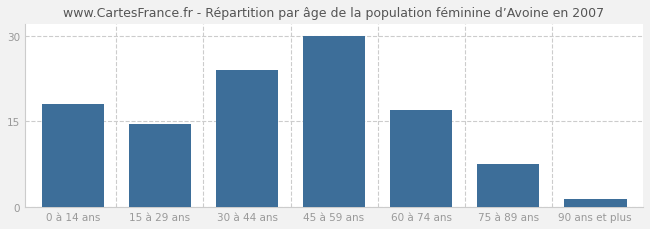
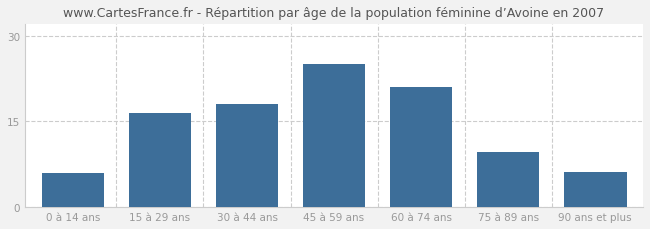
0 à 14 ans: 18.0 -> 6.0
15 à 29 ans: 14.5 -> 16.4
30 à 44 ans: 24.0 -> 18.0
45 à 59 ans: 30.0 -> 25.0
60 à 74 ans: 17.0 -> 21.0
75 à 89 ans: 7.5 -> 9.6
90 ans et plus: 1.5 -> 6.2
